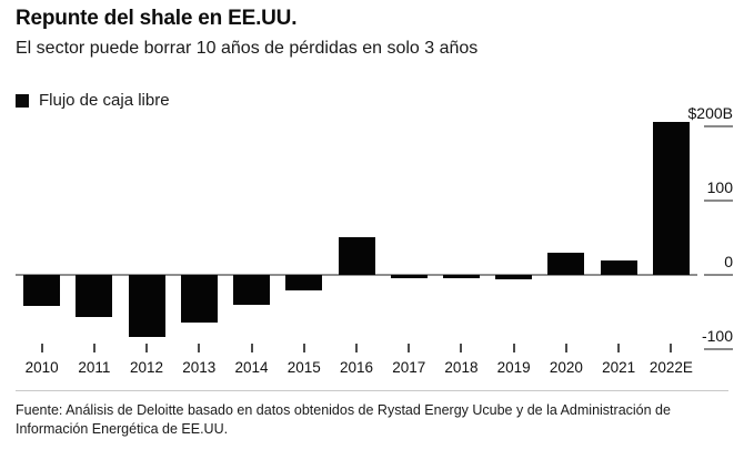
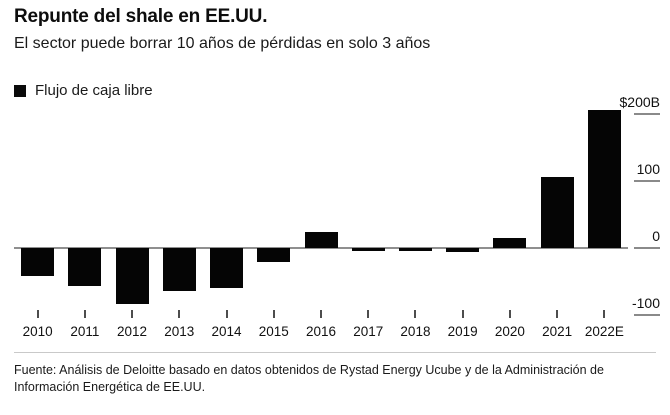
2014: -$40B -> -$60B
2016: $50B -> $20B
2020: $30B -> $20B
2021: $20B -> $110B
